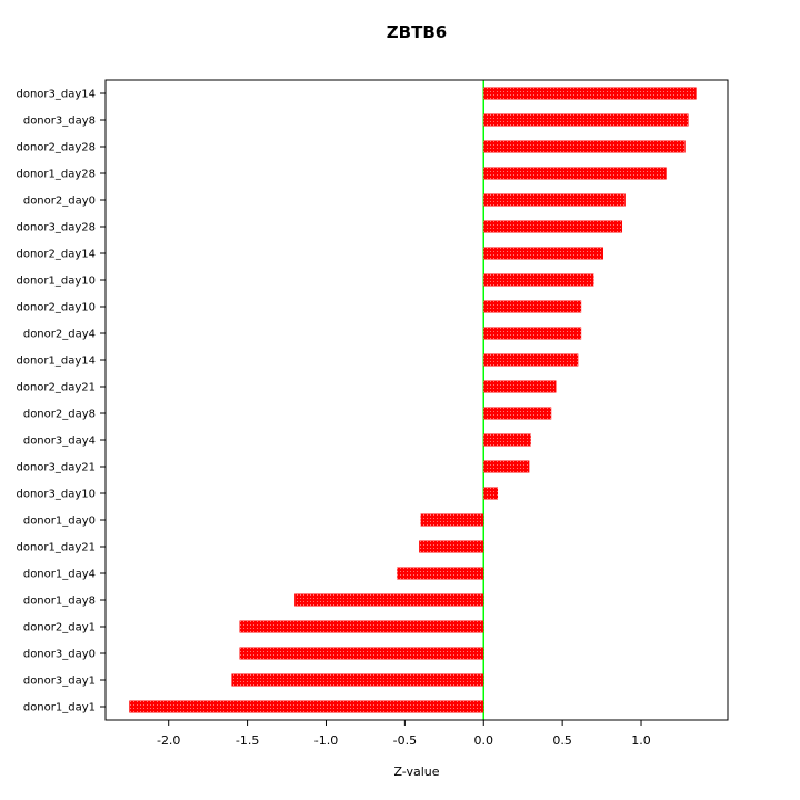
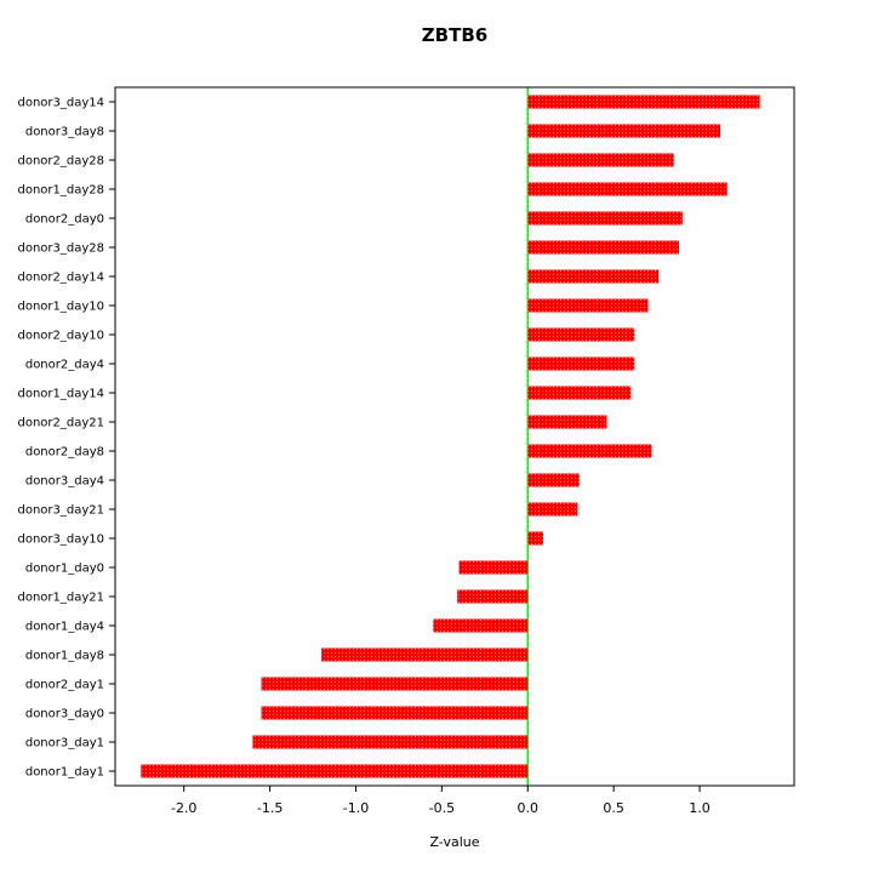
donor3_day8: 1.30 -> 1.12
donor2_day28: 1.28 -> 0.85
donor2_day8: 0.43 -> 0.72
